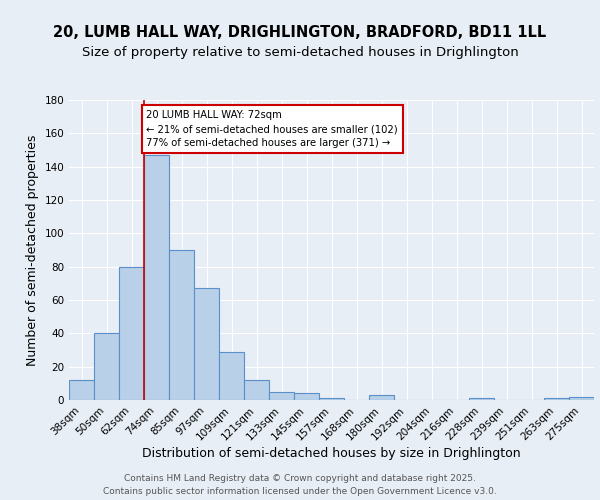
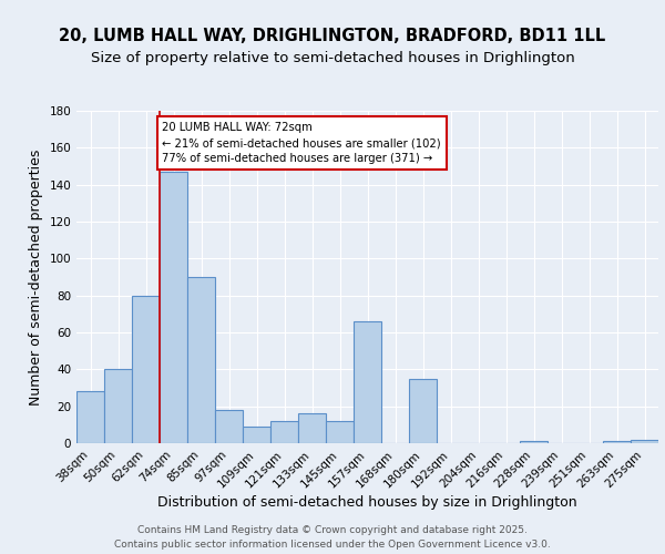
38sqm: 12 -> 28
97sqm: 67 -> 18
109sqm: 29 -> 9
133sqm: 5 -> 16
145sqm: 4 -> 12
157sqm: 1 -> 66
180sqm: 3 -> 35
